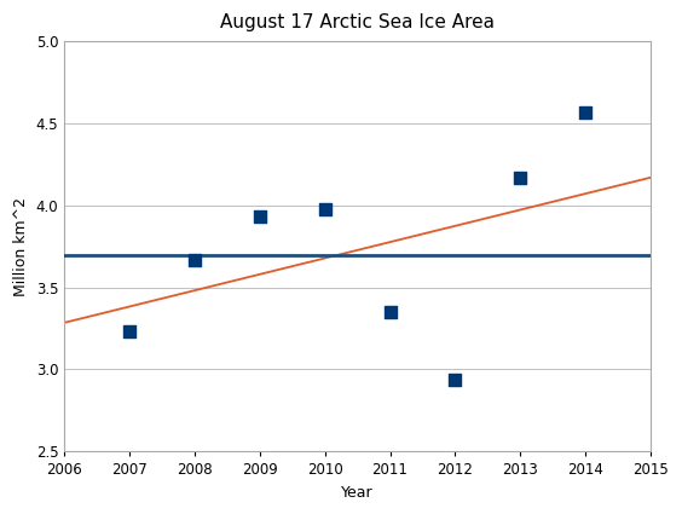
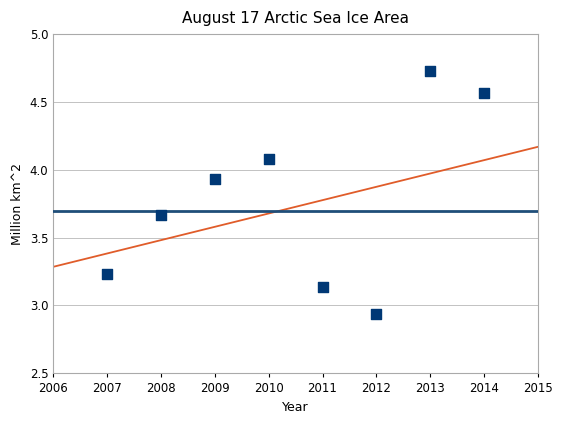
2010: 3.98 -> 4.08
2011: 3.35 -> 3.14
2013: 4.17 -> 4.73
